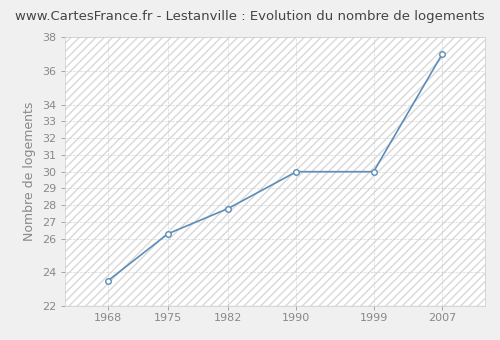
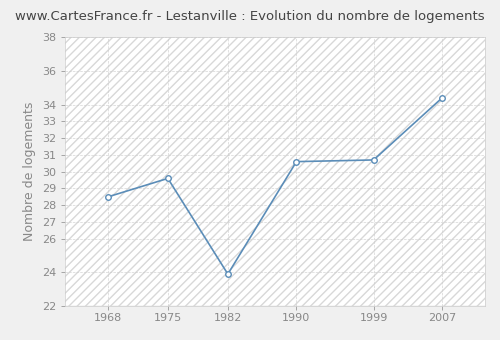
1968: 23.5 -> 28.5
1975: 26.3 -> 29.6
1982: 27.8 -> 23.9
1990: 30.0 -> 30.6
1999: 30.0 -> 30.7
2007: 37.0 -> 34.4
